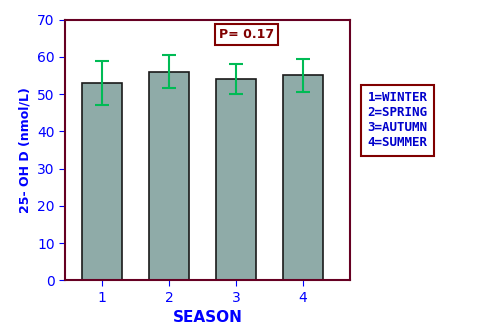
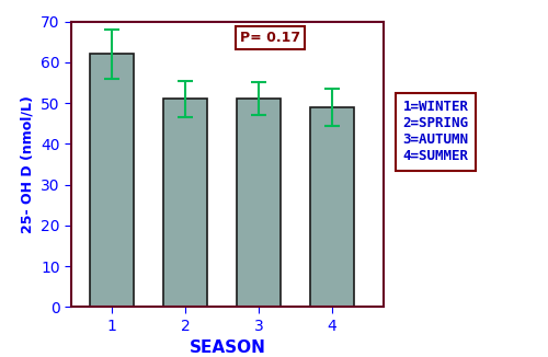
1: 53 -> 62
2: 56 -> 51
3: 54 -> 51
4: 55 -> 49
